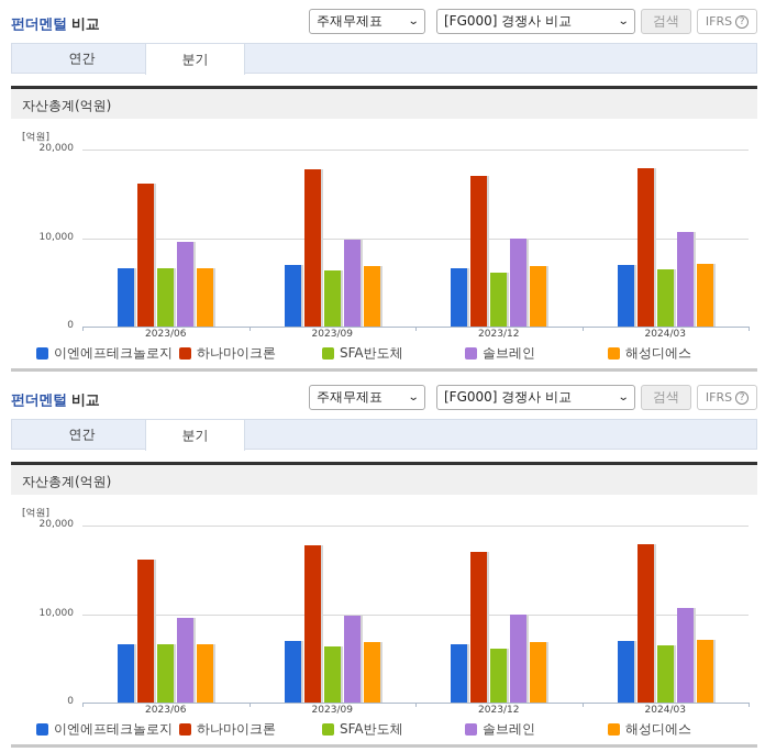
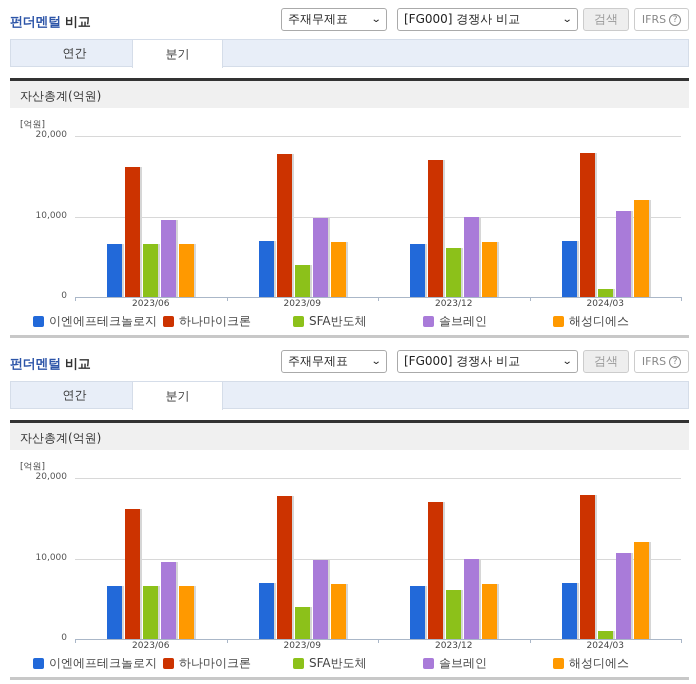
SFA반도체/2023/09: 6000 -> 4000
SFA반도체/2024/03: 6000 -> 1000
해성디에스/2024/03: 7000 -> 12000
